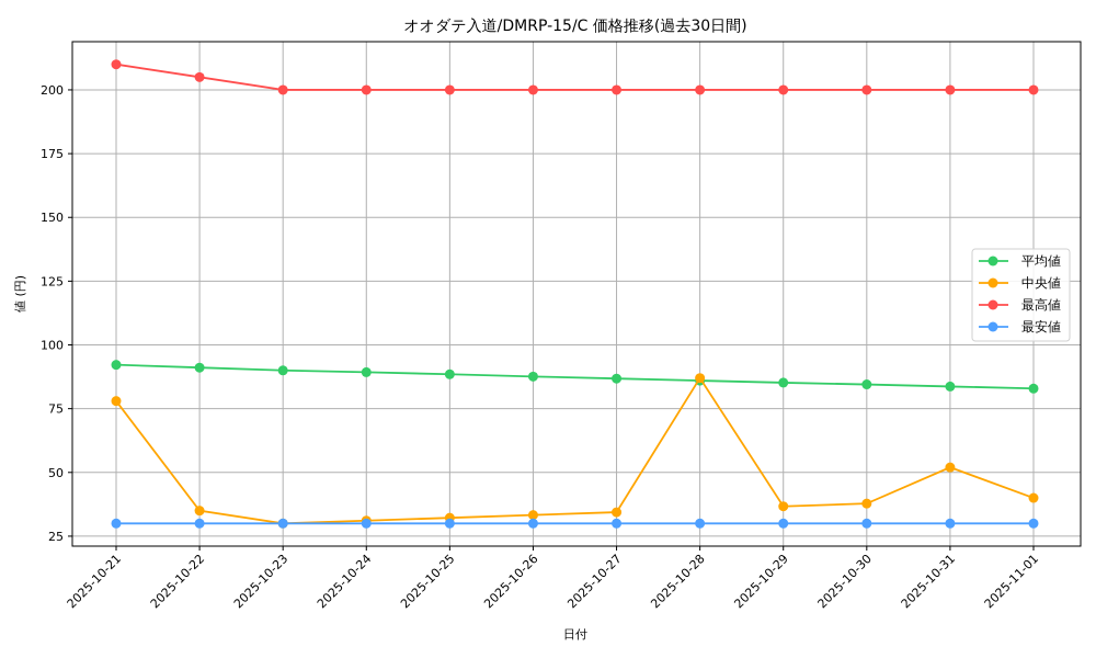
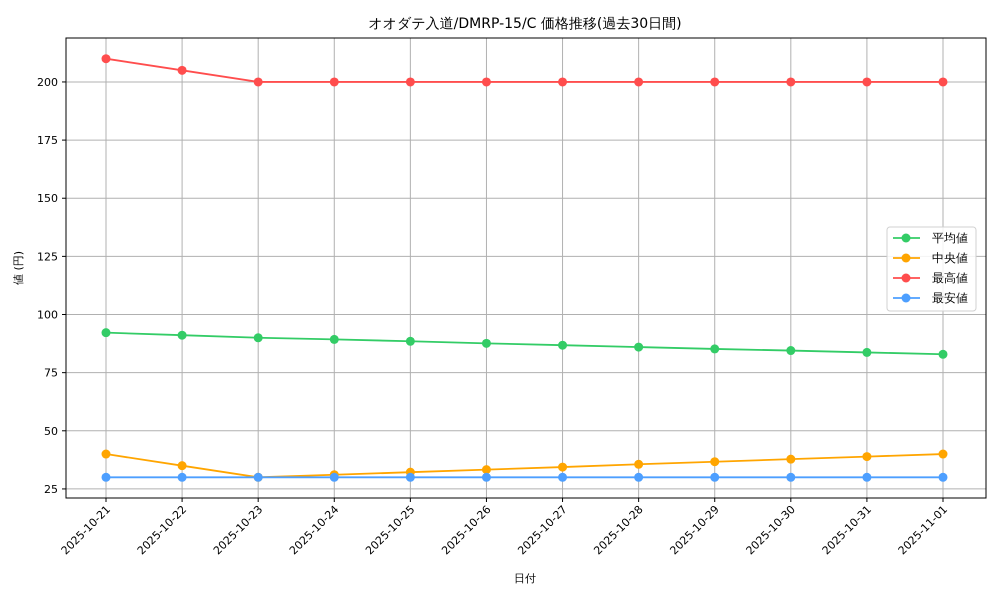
中央値/2025-10-21: 78 -> 40
中央値/2025-10-28: 87 -> 36
中央値/2025-10-31: 52 -> 39
